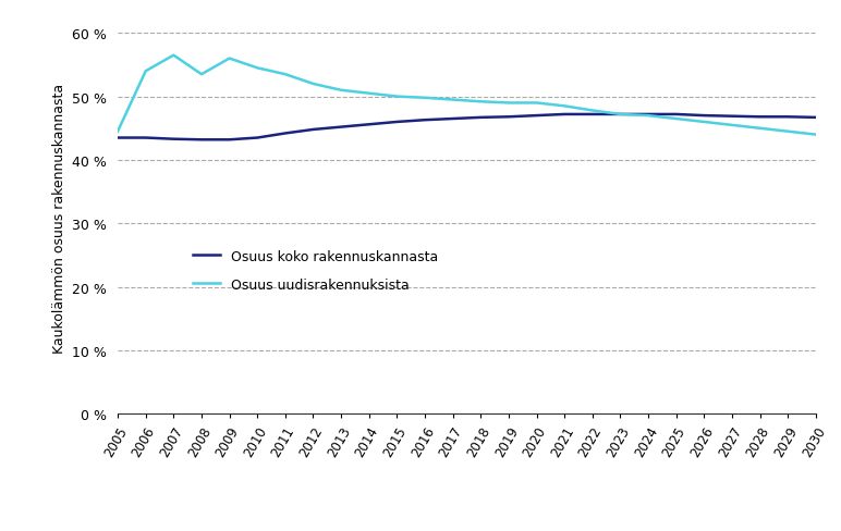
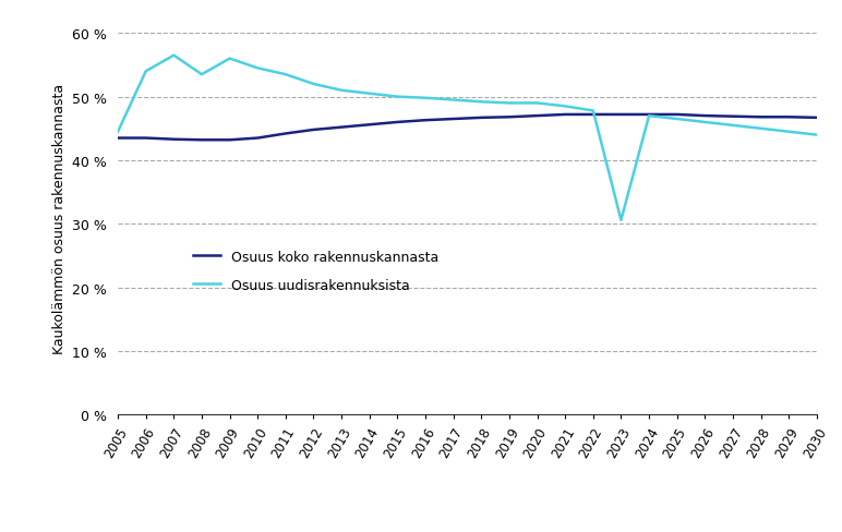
Osuus uudisrakennuksista/2023: 47.2 % -> 30.6 %
